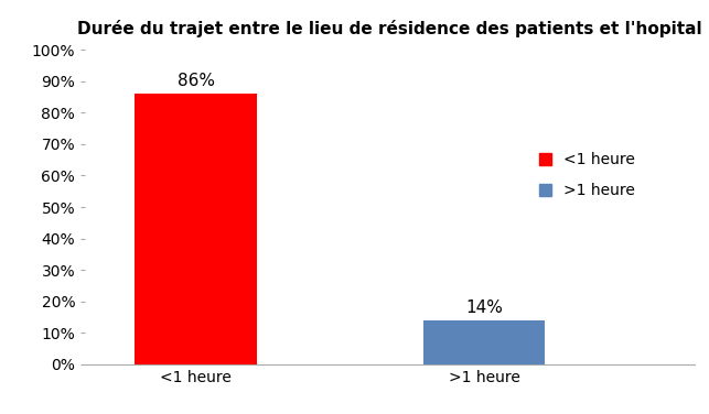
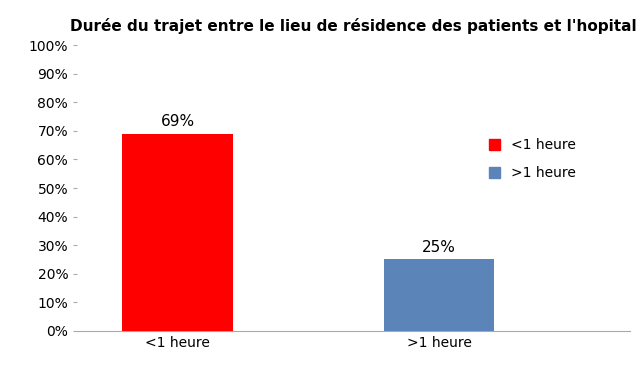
<1 heure: 86% -> 69%
>1 heure: 14% -> 25%
